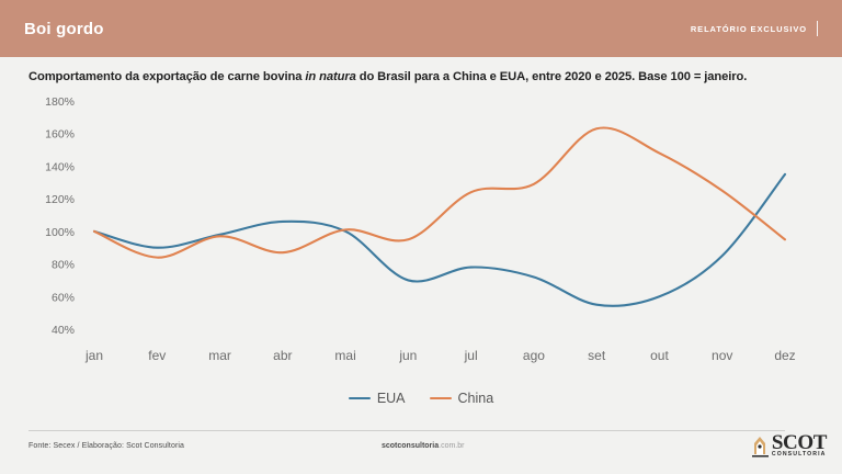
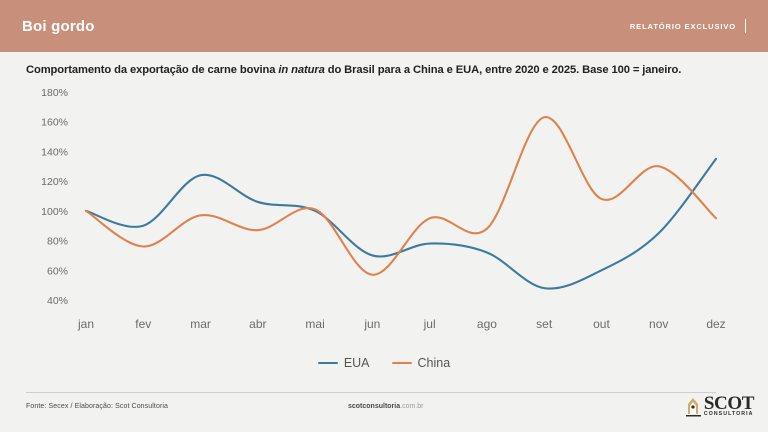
China/fev: 84% -> 76%
EUA/mar: 98% -> 124%
China/jun: 95% -> 57%
China/jul: 124% -> 95%
China/ago: 129% -> 88%
EUA/set: 55% -> 48%
China/out: 148% -> 108%
China/nov: 125% -> 130%
